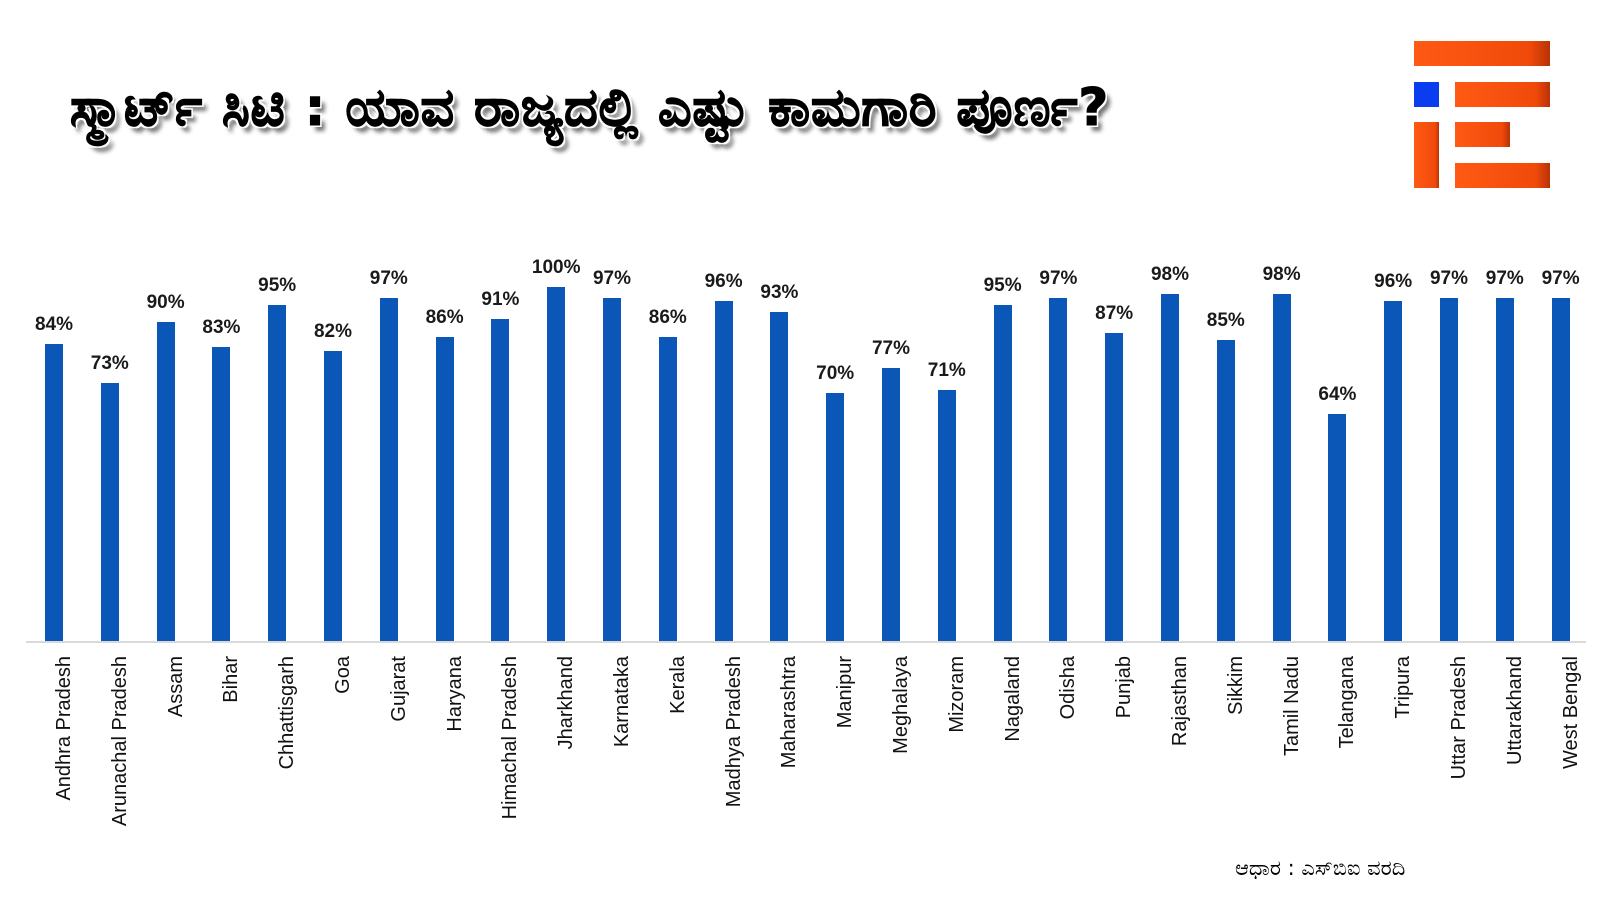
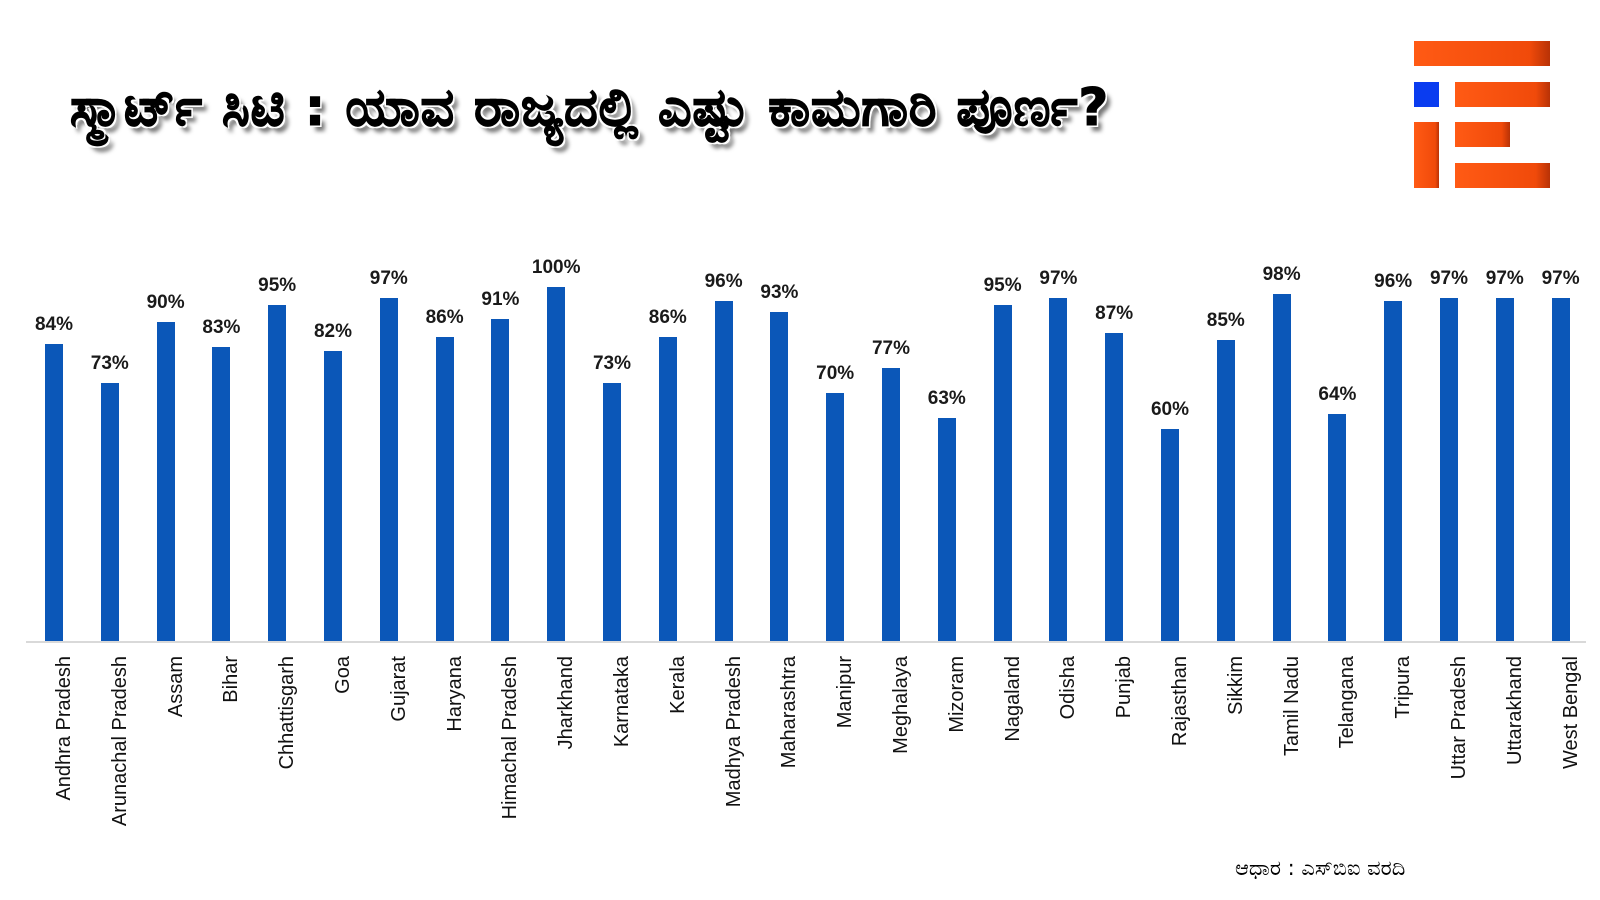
Karnataka: 97% -> 73%
Mizoram: 71% -> 63%
Rajasthan: 98% -> 60%
